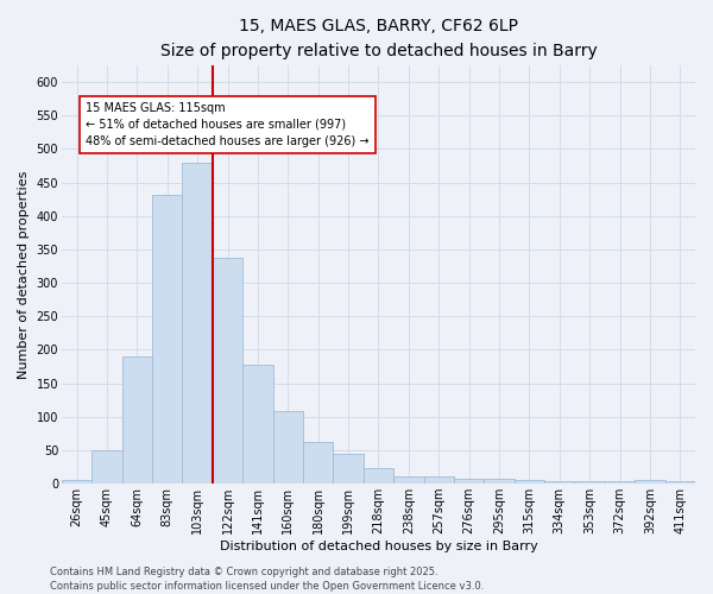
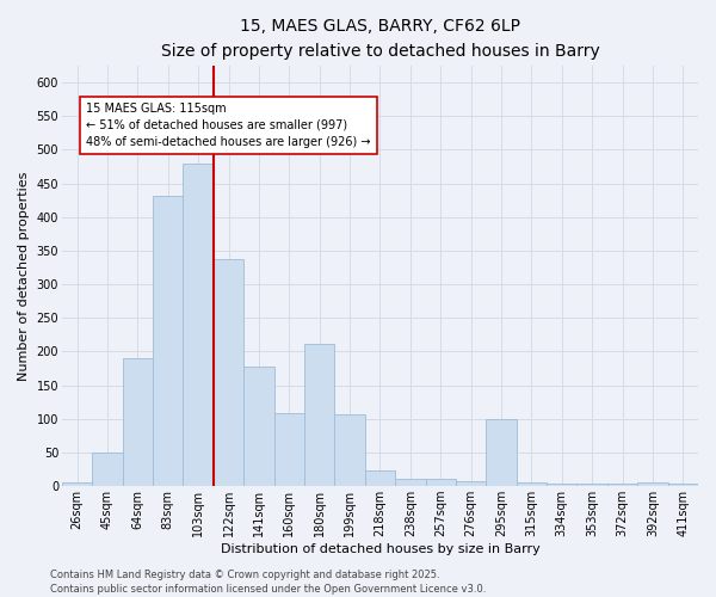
180sqm: 62 -> 212
199sqm: 44 -> 106
295sqm: 7 -> 100
